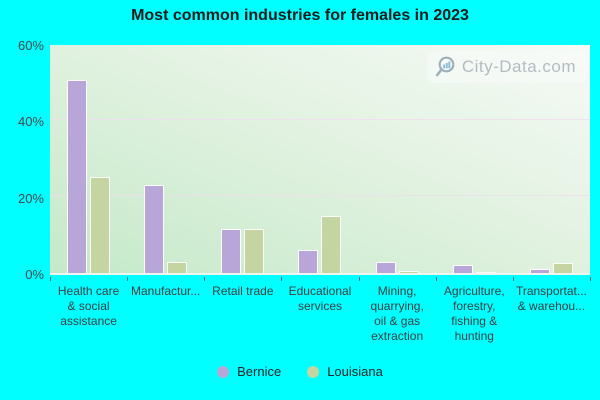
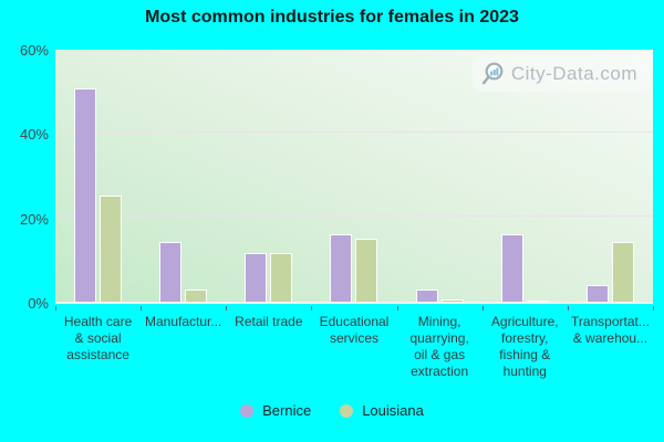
Bernice/Manufactur...: 23% -> 14%
Bernice/Educational services: 6% -> 16%
Bernice/Agriculture, forestry, fishing & hunting: 2% -> 16%
Bernice/Transportat... & warehou...: 1% -> 4%
Louisiana/Transportat... & warehou...: 2% -> 14%
